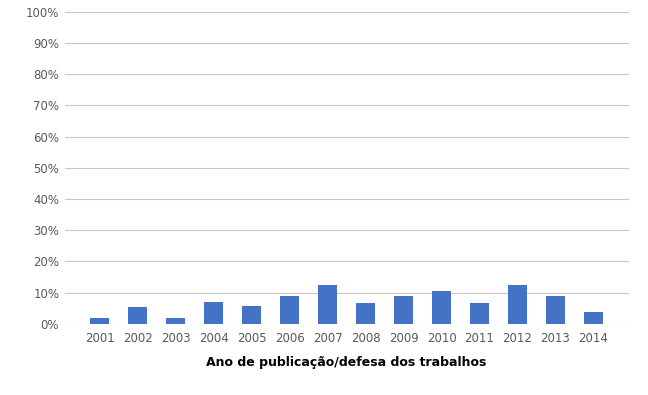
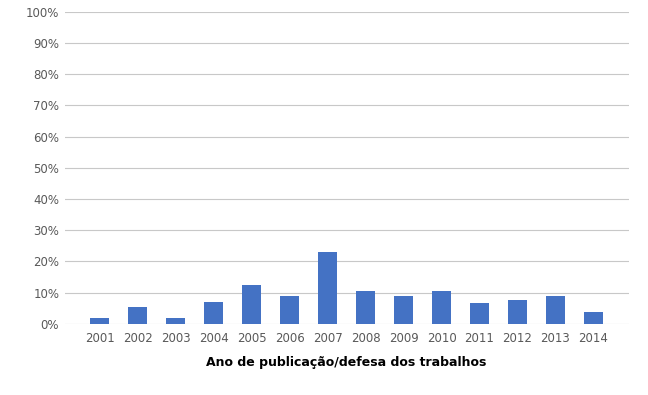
2005: 5.7% -> 12.5%
2007: 12.6% -> 23.0%
2008: 6.8% -> 10.5%
2012: 12.6% -> 7.5%
